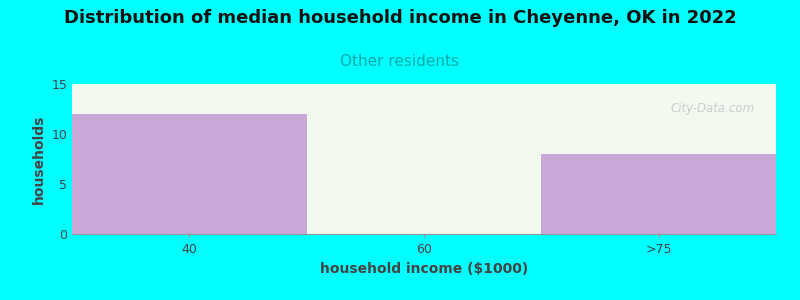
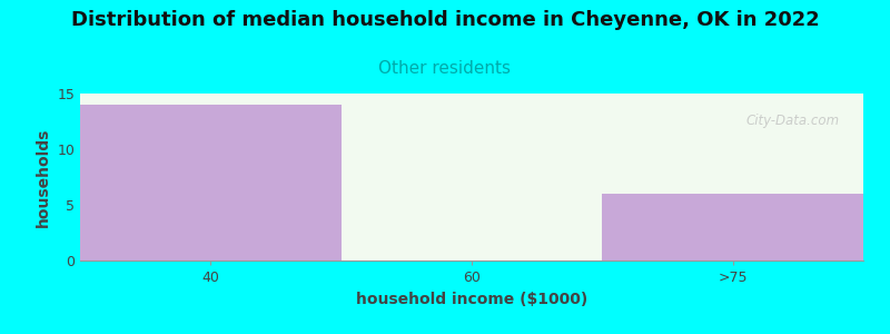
40: 12 -> 14
>75: 8 -> 6
